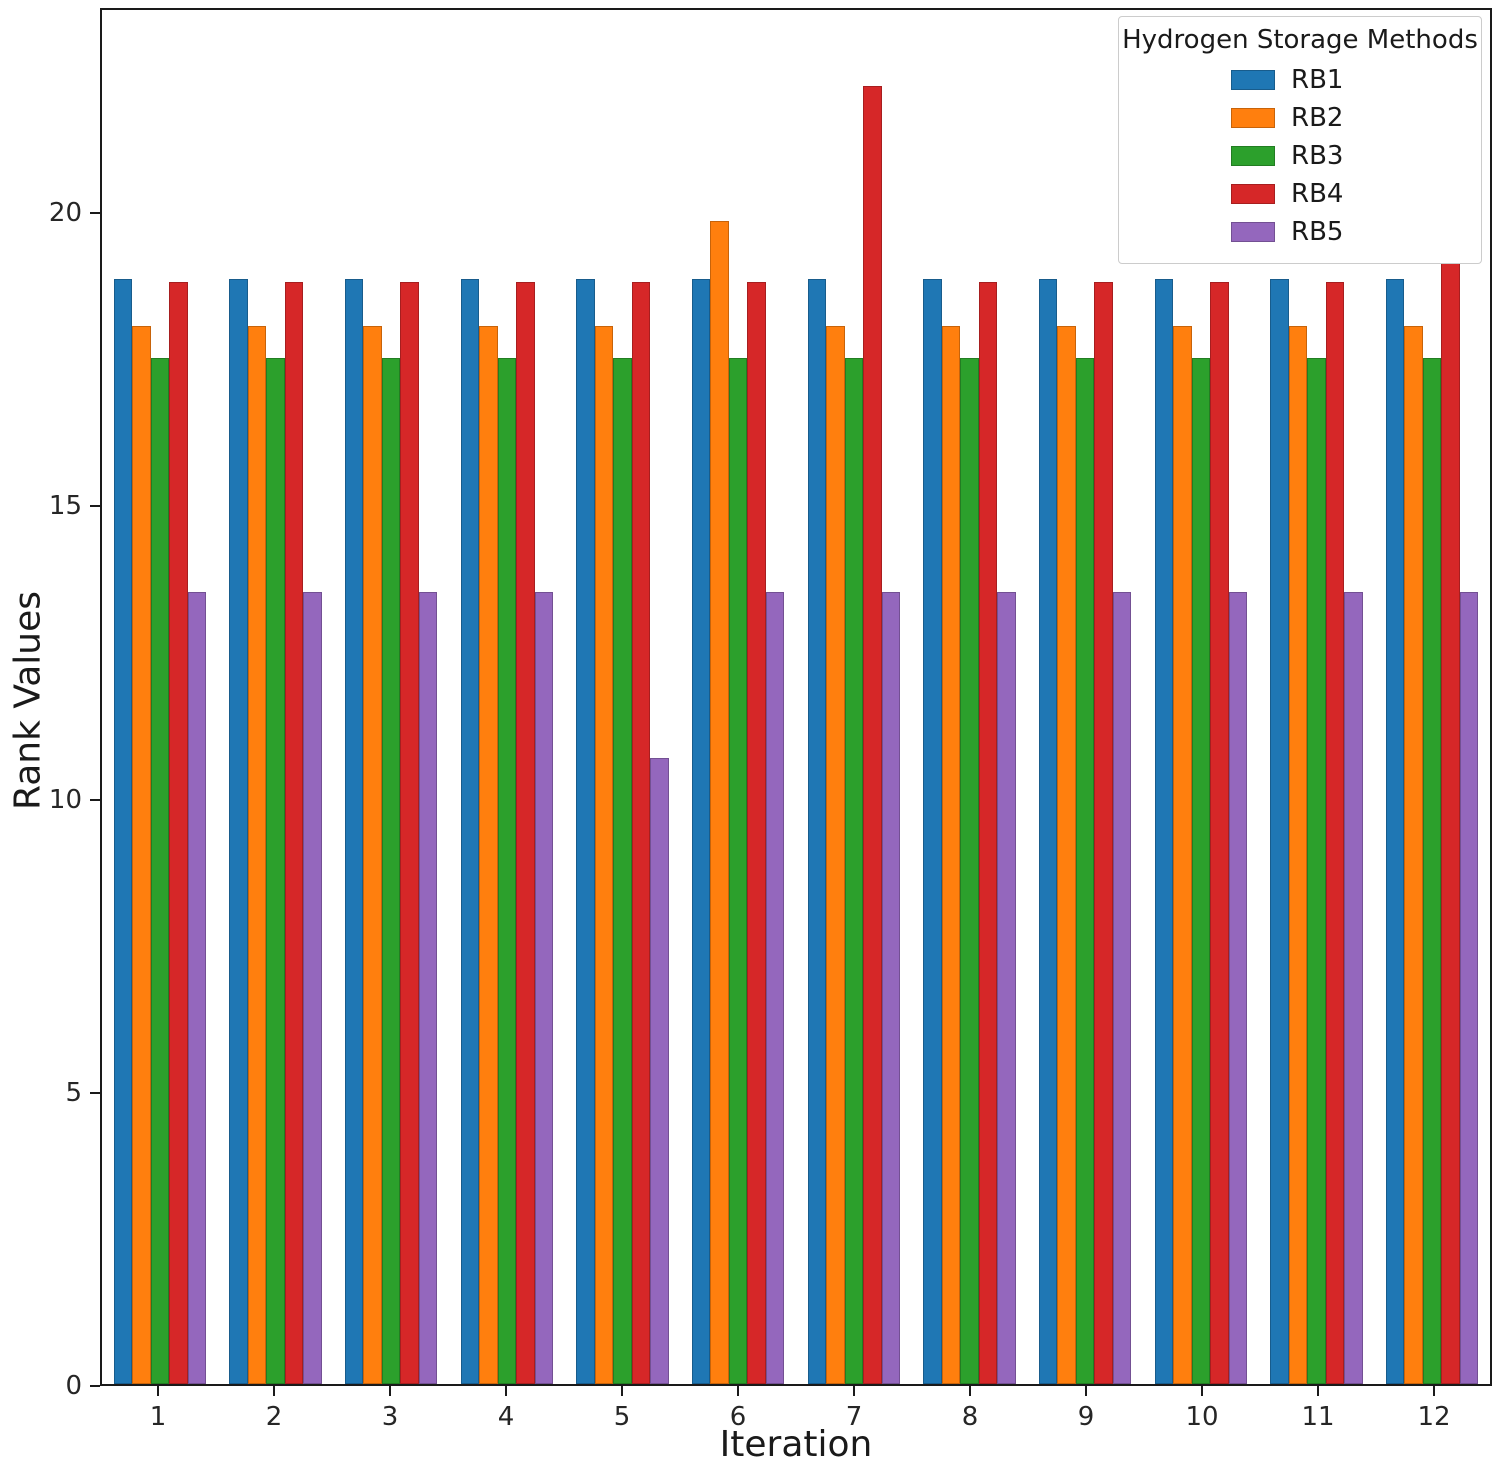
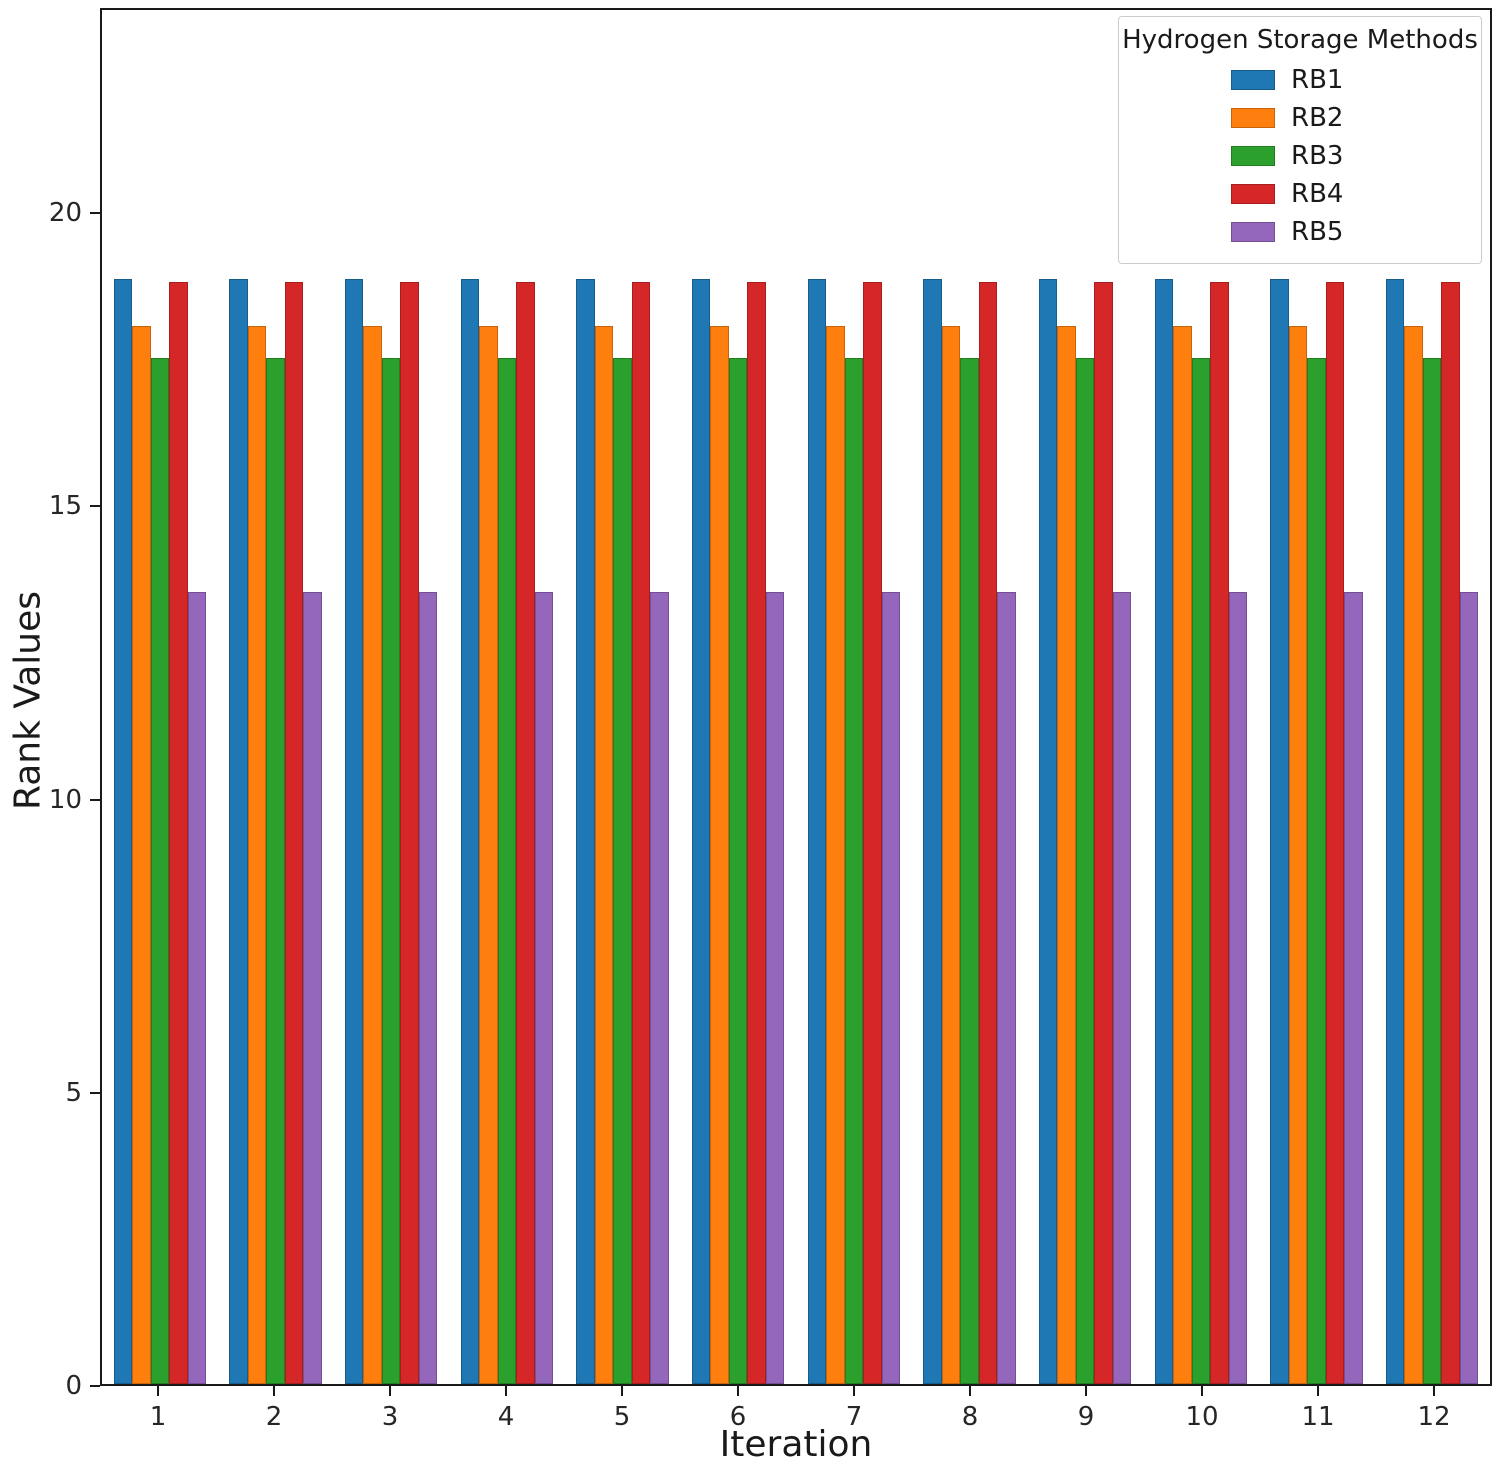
RB5/5: 10.7 -> 13.6
RB2/6: 19.9 -> 18.1
RB4/7: 22.2 -> 18.9
RB4/12: 20.7 -> 18.9
